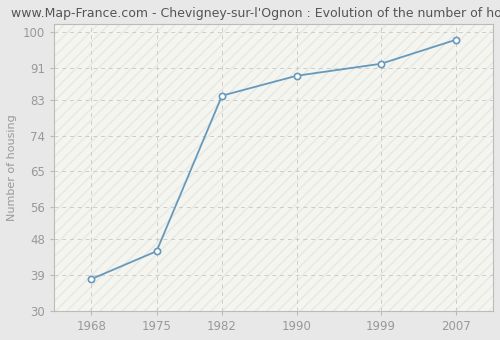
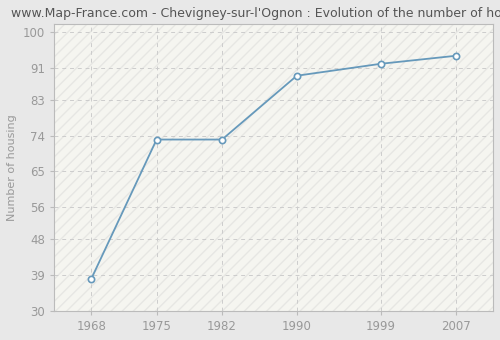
1975: 45 -> 73
1982: 84 -> 73
2007: 98 -> 94
